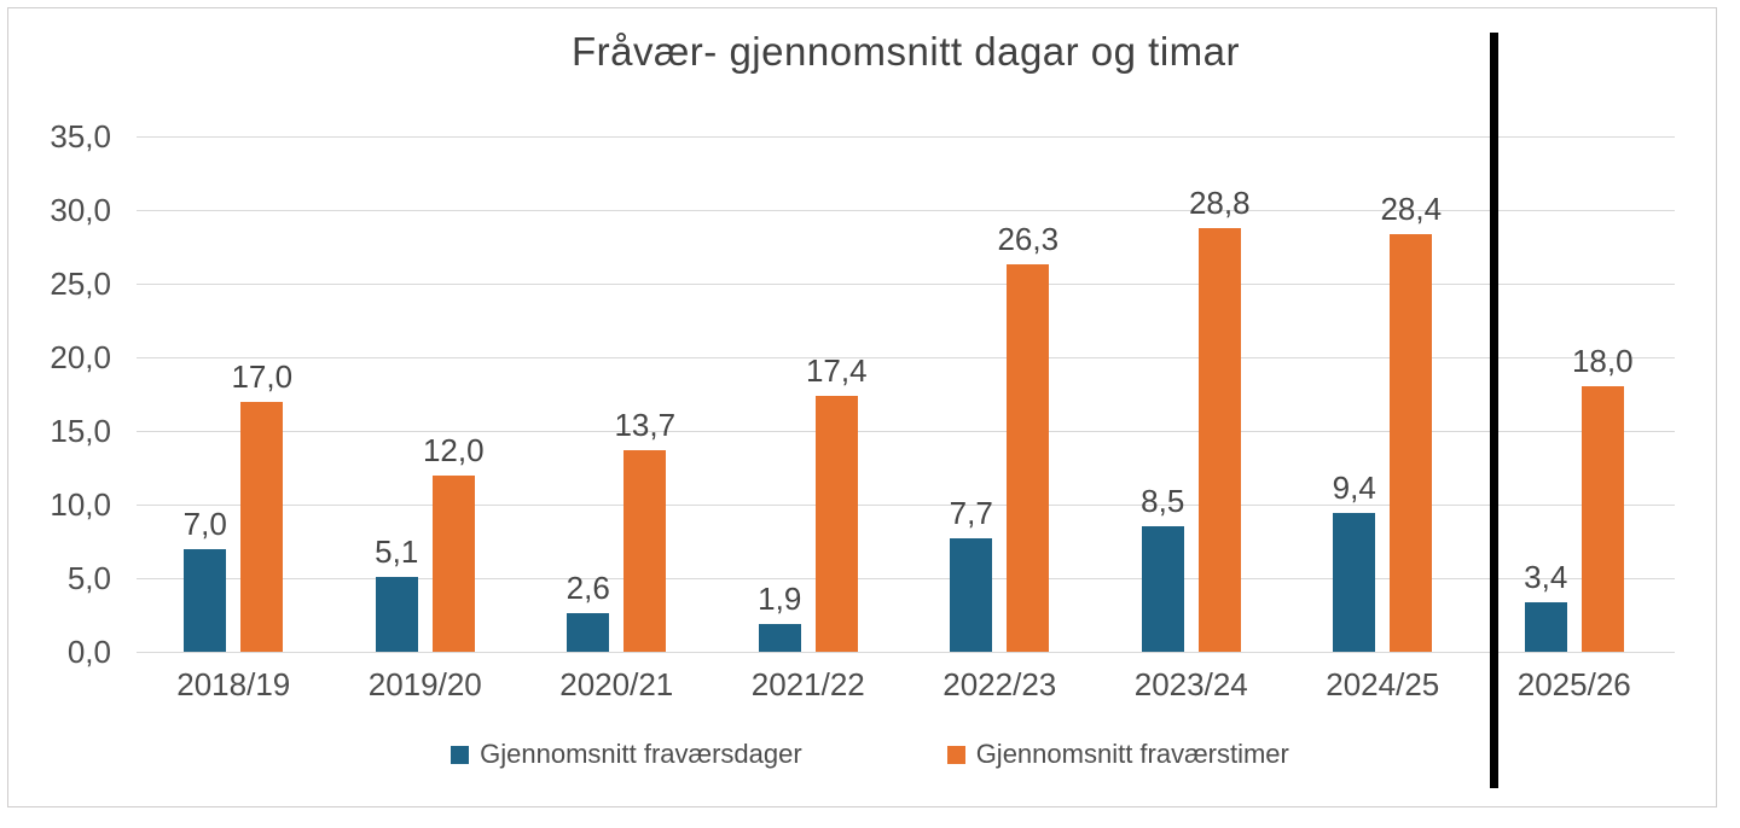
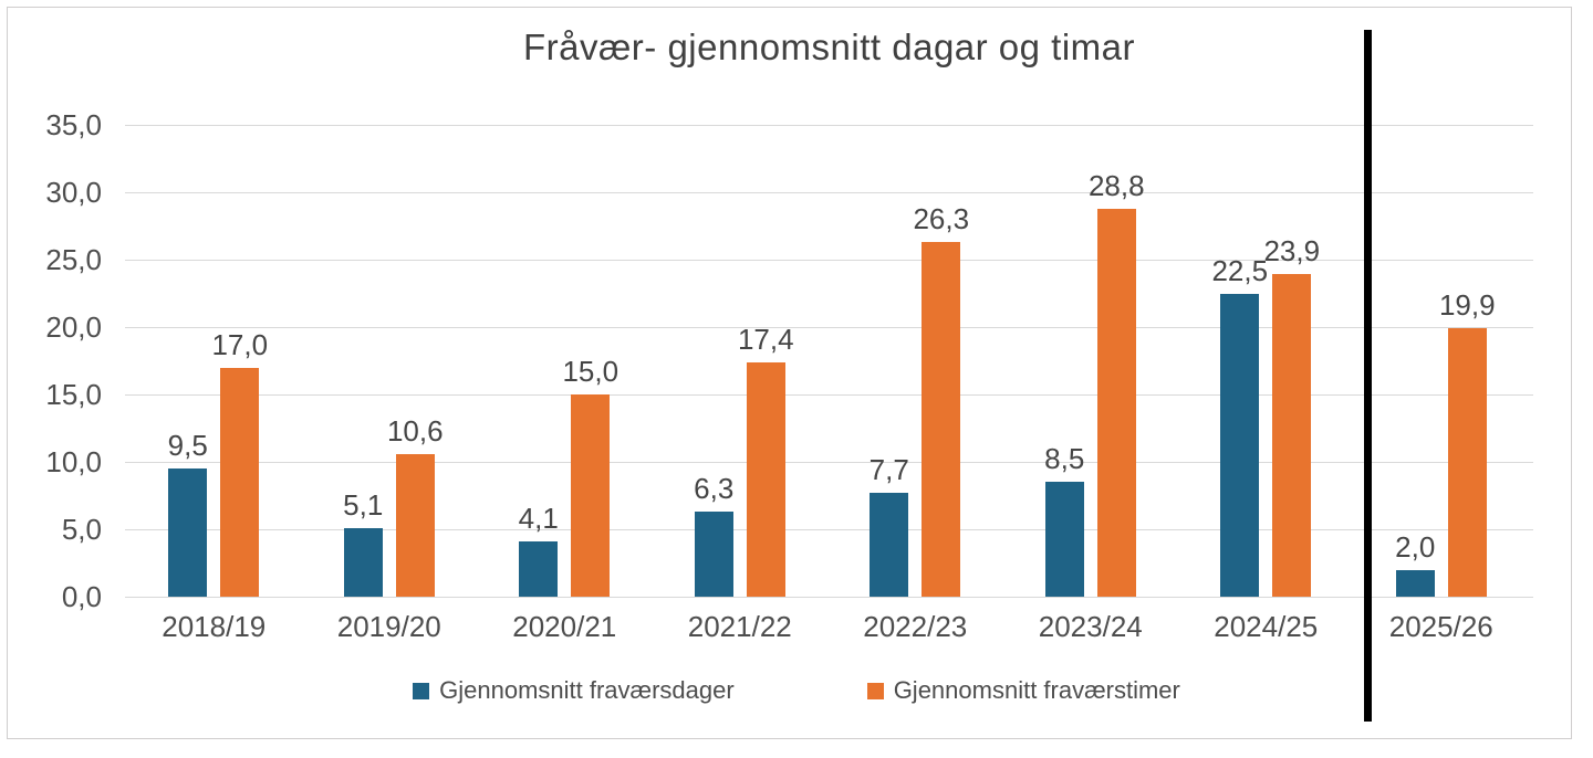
Gjennomsnitt fraværsdager/2018/19: 7,0 -> 9,5
Gjennomsnitt fraværstimer/2019/20: 12,0 -> 10,6
Gjennomsnitt fraværsdager/2020/21: 2,6 -> 4,1
Gjennomsnitt fraværstimer/2020/21: 13,7 -> 15,0
Gjennomsnitt fraværsdager/2021/22: 1,9 -> 6,3
Gjennomsnitt fraværsdager/2024/25: 9,4 -> 22,5
Gjennomsnitt fraværstimer/2024/25: 28,4 -> 23,9
Gjennomsnitt fraværsdager/2025/26: 3,4 -> 2,0
Gjennomsnitt fraværstimer/2025/26: 18,0 -> 19,9
